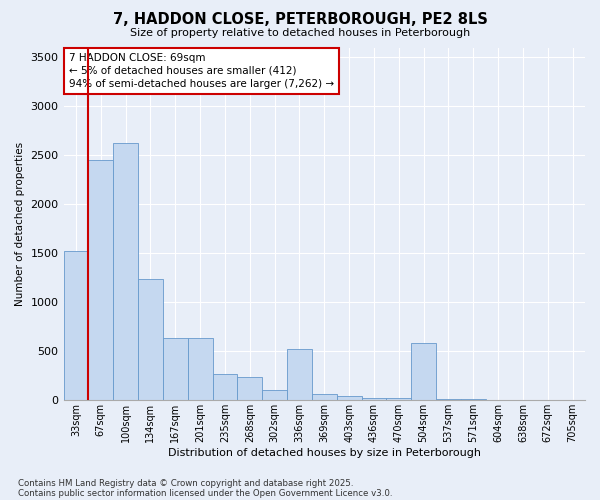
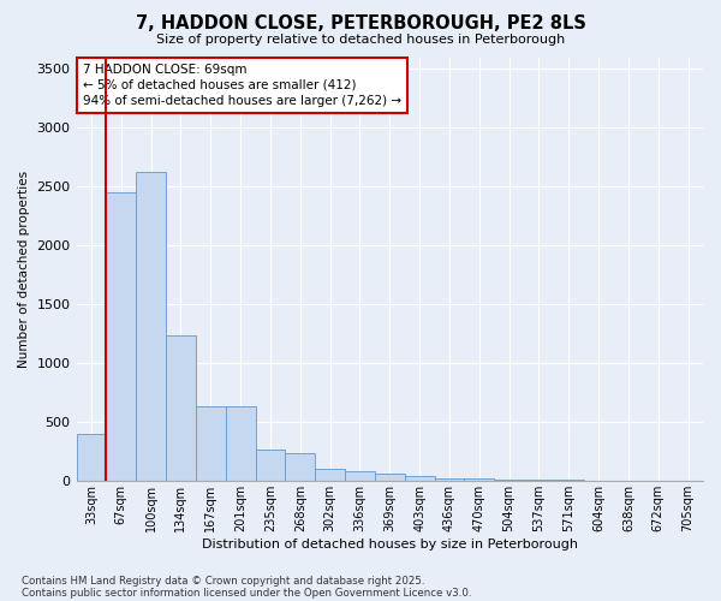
33sqm: 1520 -> 400
336sqm: 520 -> 80
504sqm: 580 -> 10
